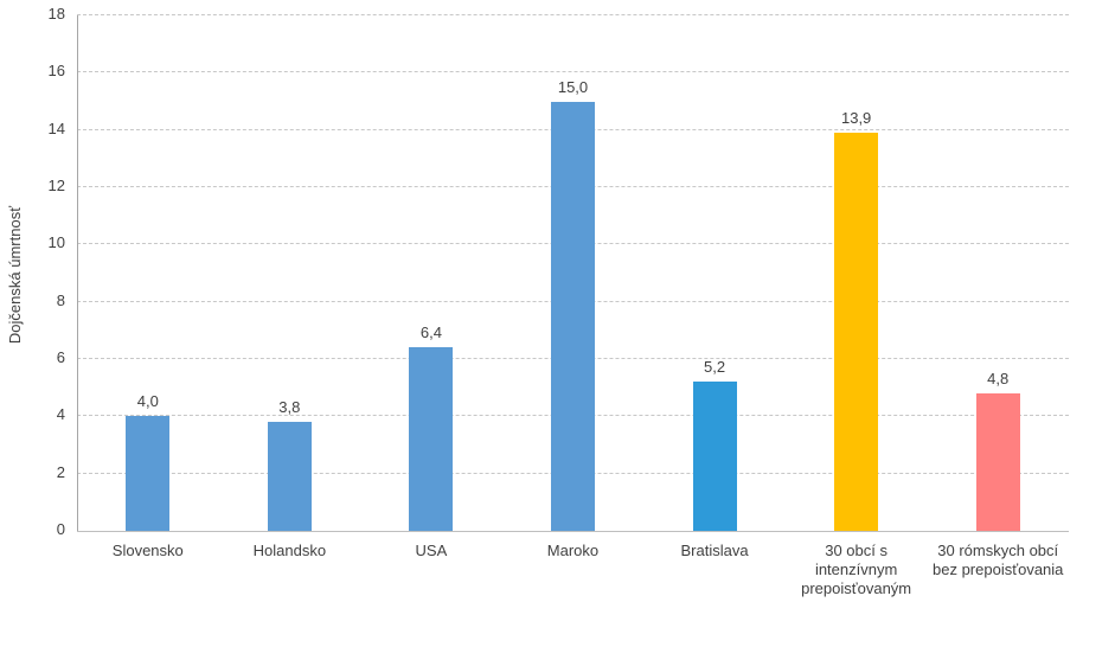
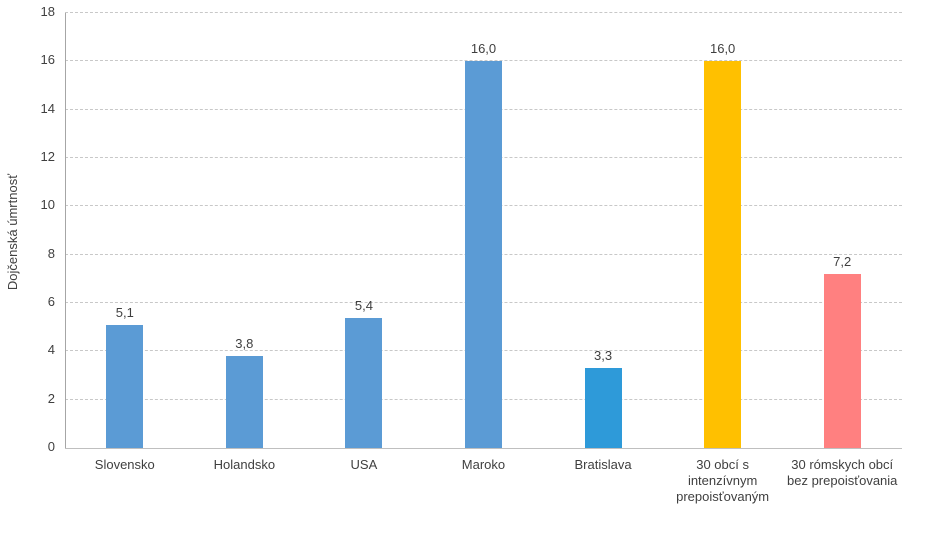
Slovensko: 4,0 -> 5,1
USA: 6,4 -> 5,4
Maroko: 15,0 -> 16,0
Bratislava: 5,2 -> 3,3
30 obcí s intenzívnym prepoisťovaným: 13,9 -> 16,0
30 rómskych obcí bez prepoisťovania: 4,8 -> 7,2
